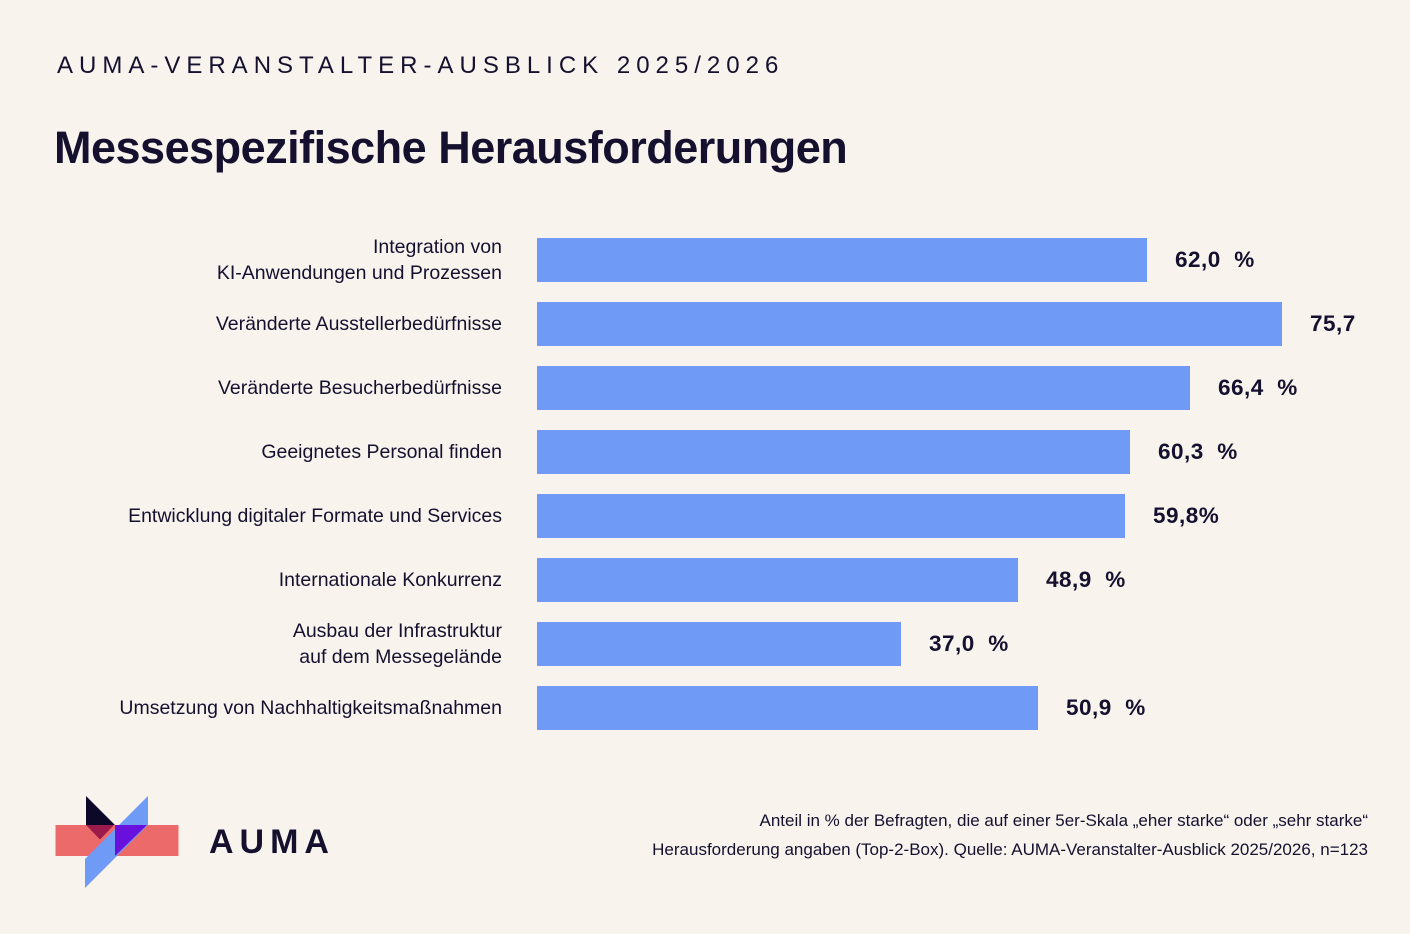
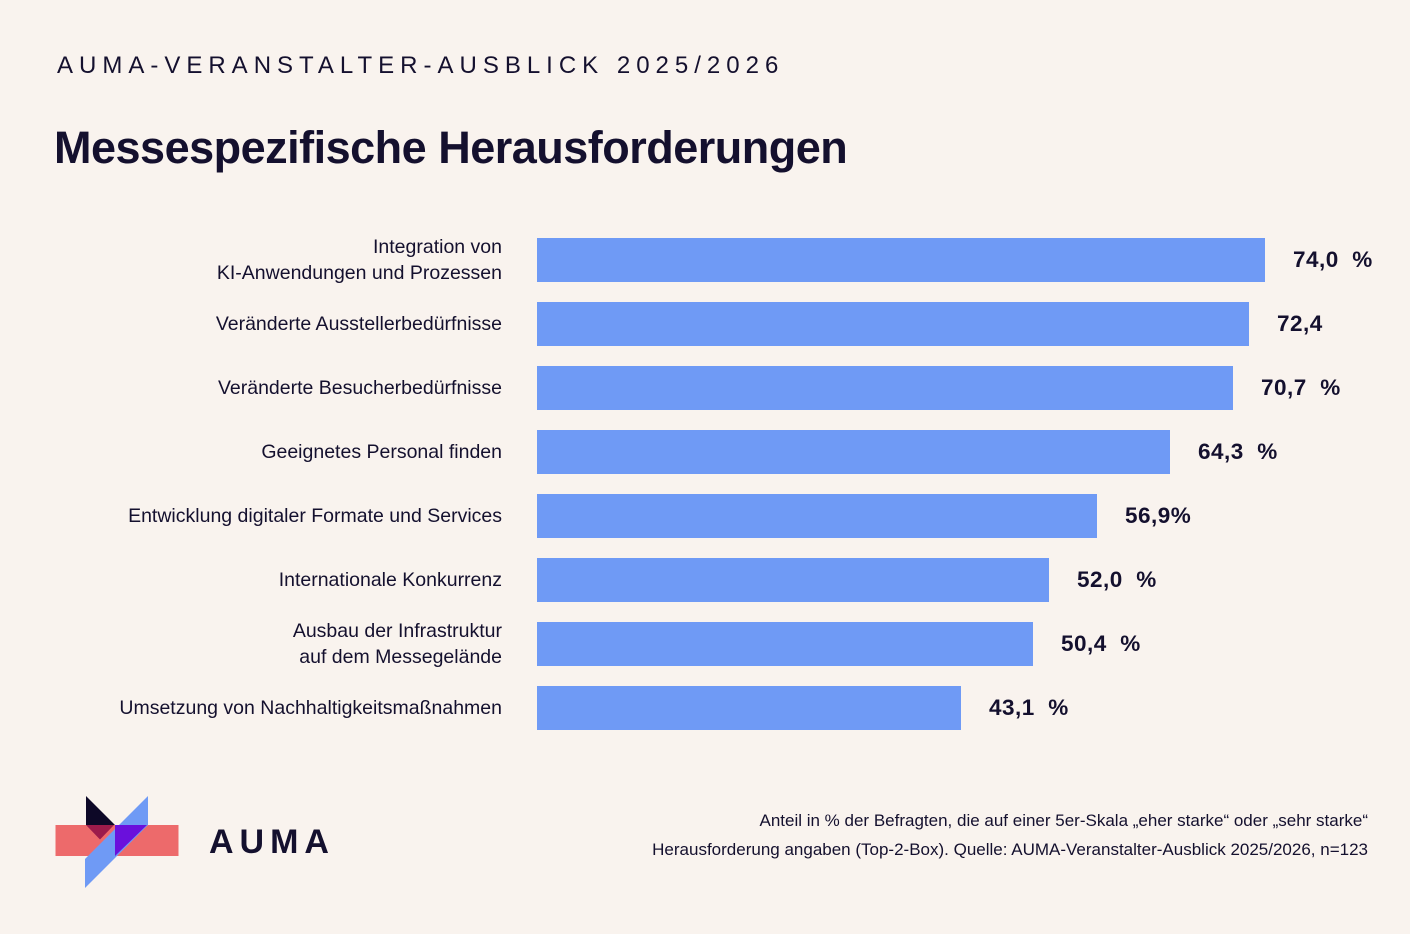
Integration von KI-Anwendungen und Prozessen: 62,0 -> 74,0
Veränderte Ausstellerbedürfnisse: 75,7 -> 72,4
Veränderte Besucherbedürfnisse: 66,4 -> 70,7
Geeignetes Personal finden: 60,3 -> 64,3
Entwicklung digitaler Formate und Services: 59,8% -> 56,9%
Internationale Konkurrenz: 48,9 -> 52,0
Ausbau der Infrastruktur auf dem Messegelände: 37,0 -> 50,4
Umsetzung von Nachhaltigkeitsmaßnahmen: 50,9 -> 43,1
